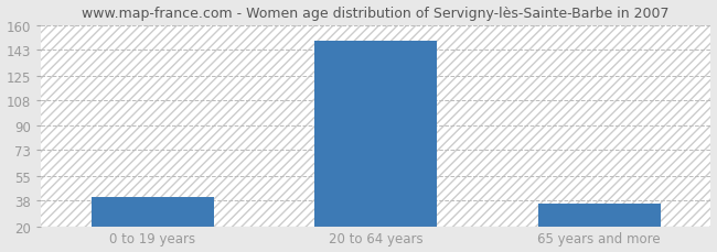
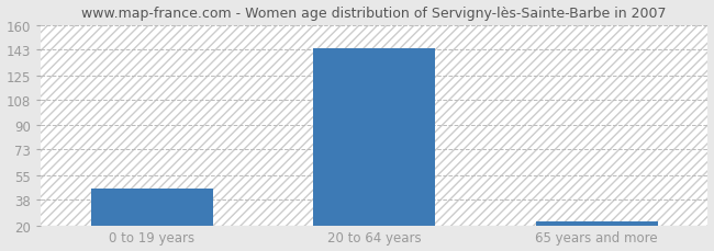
0 to 19 years: 40 -> 46
20 to 64 years: 149 -> 144
65 years and more: 36 -> 23
